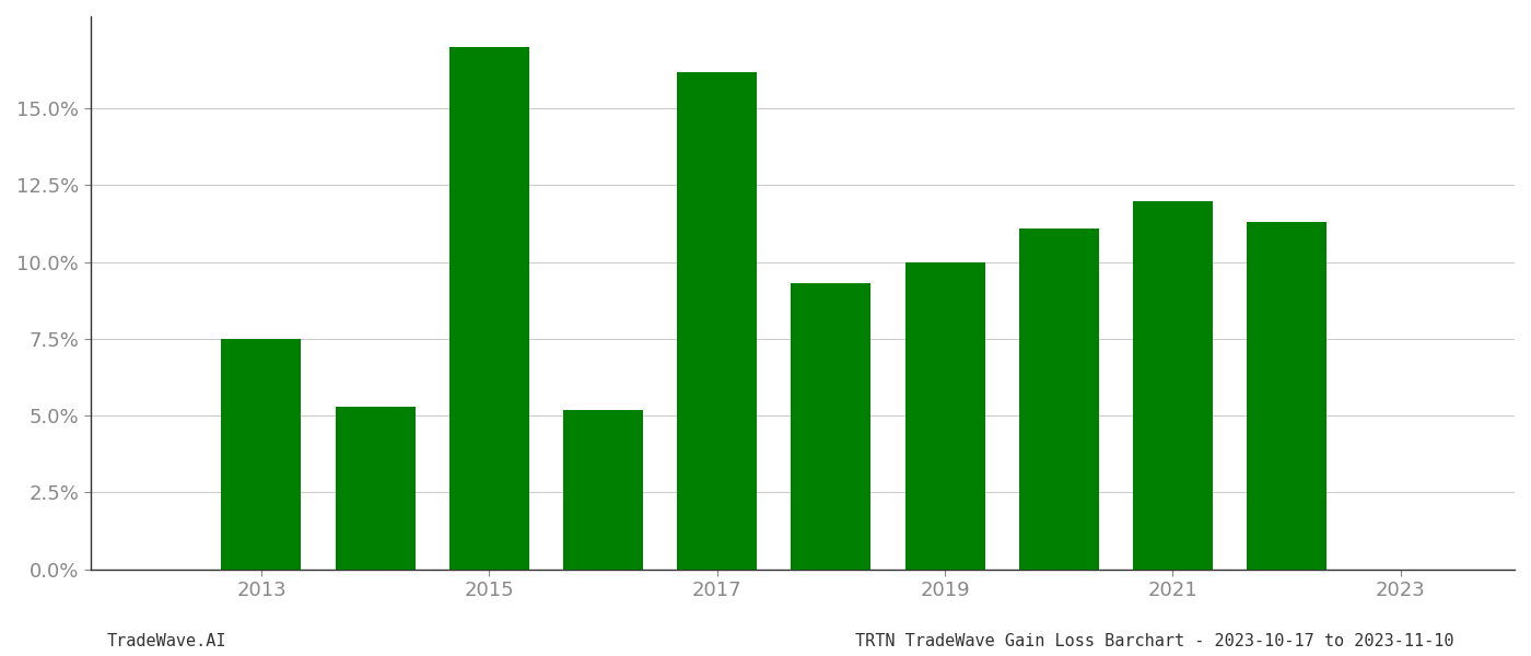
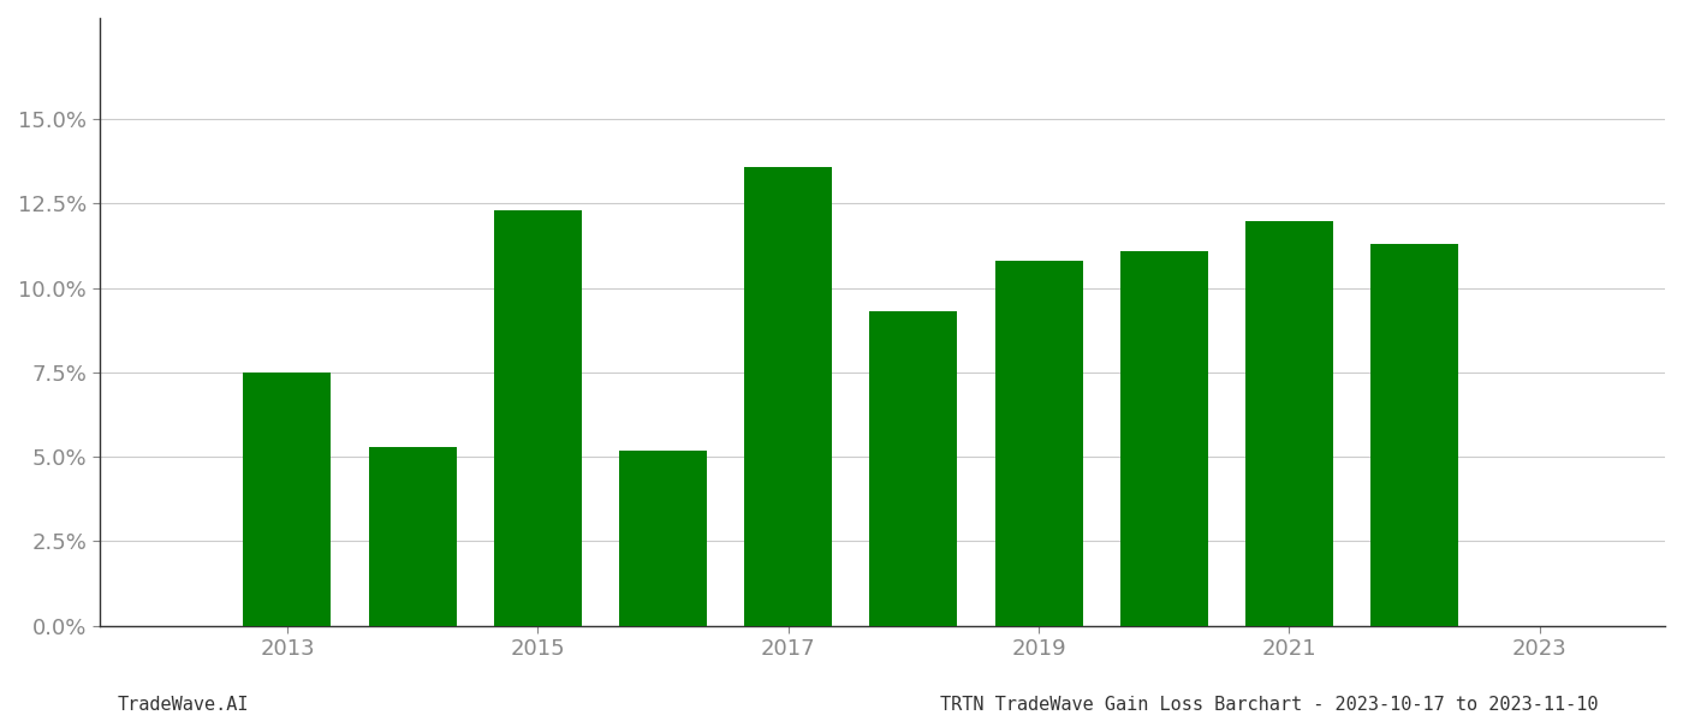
2015: 17.0% -> 12.3%
2017: 16.2% -> 13.6%
2019: 10.0% -> 10.8%
